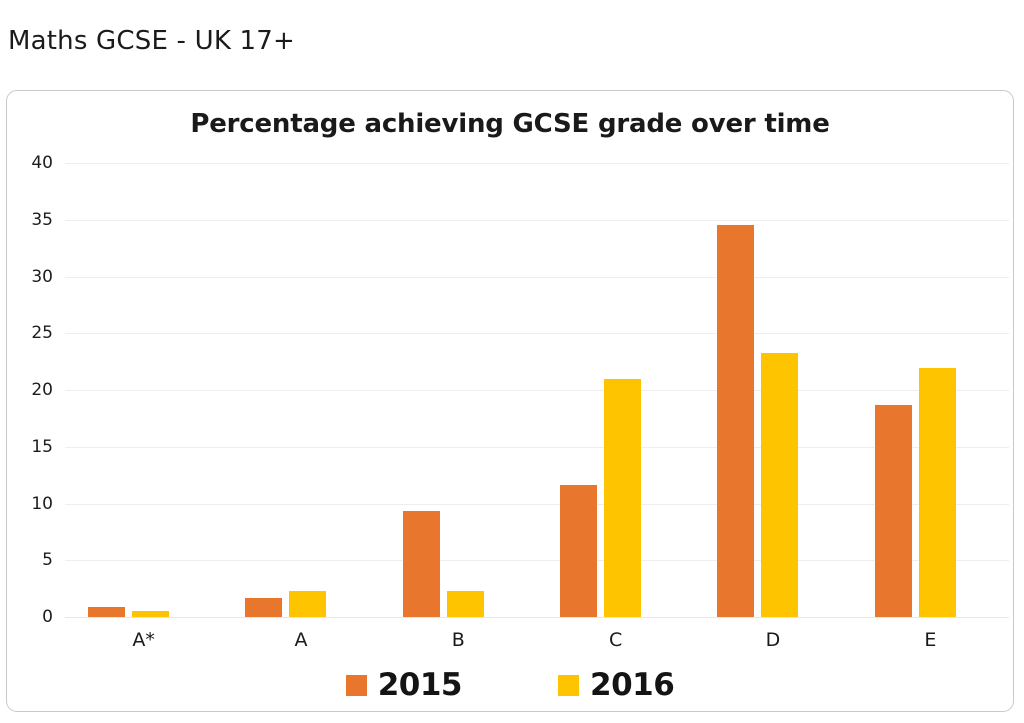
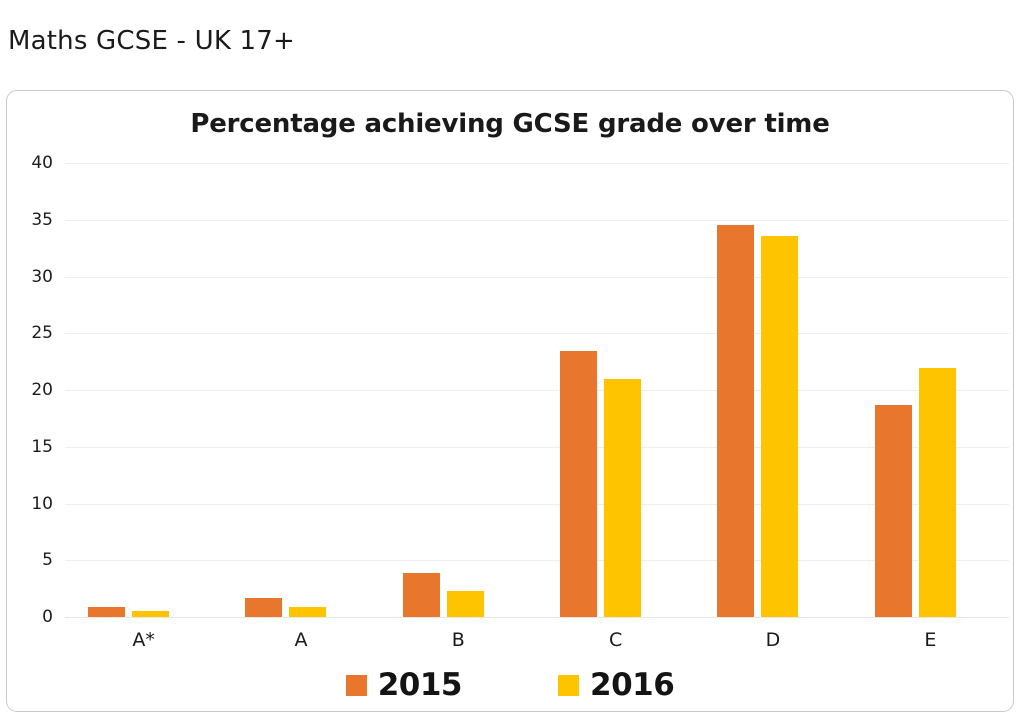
2016/A: 2.3 -> 0.9
2015/B: 9.3 -> 3.9
2015/C: 11.6 -> 23.4
2016/D: 23.3 -> 33.6
